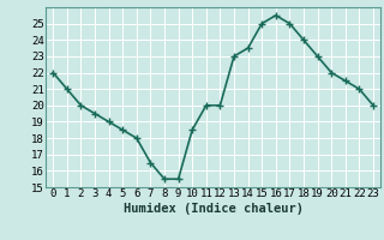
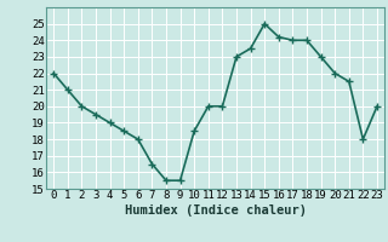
16: 25.5 -> 24.2
17: 25.0 -> 24.0
22: 21.0 -> 18.0
